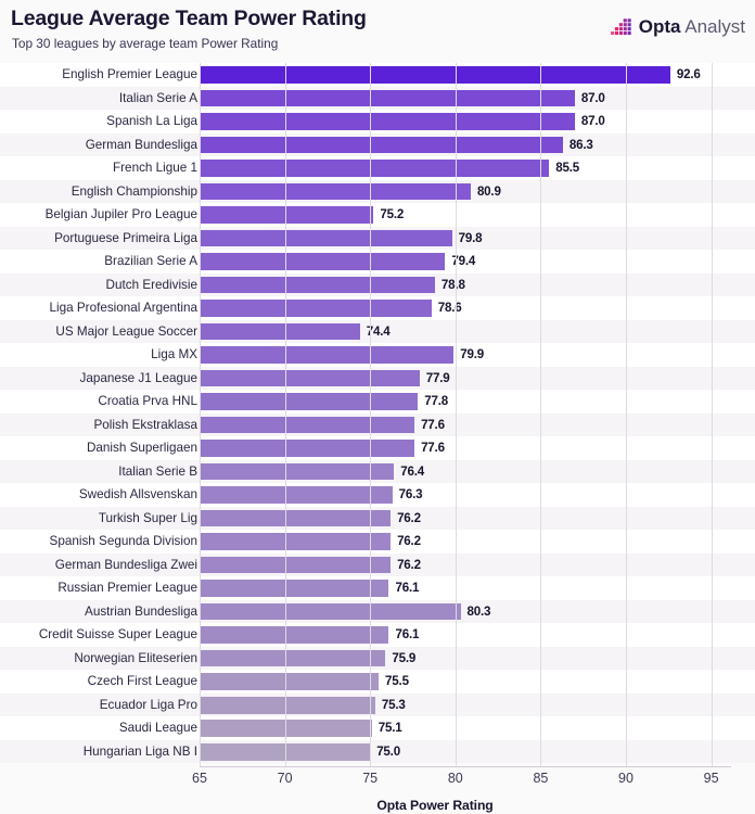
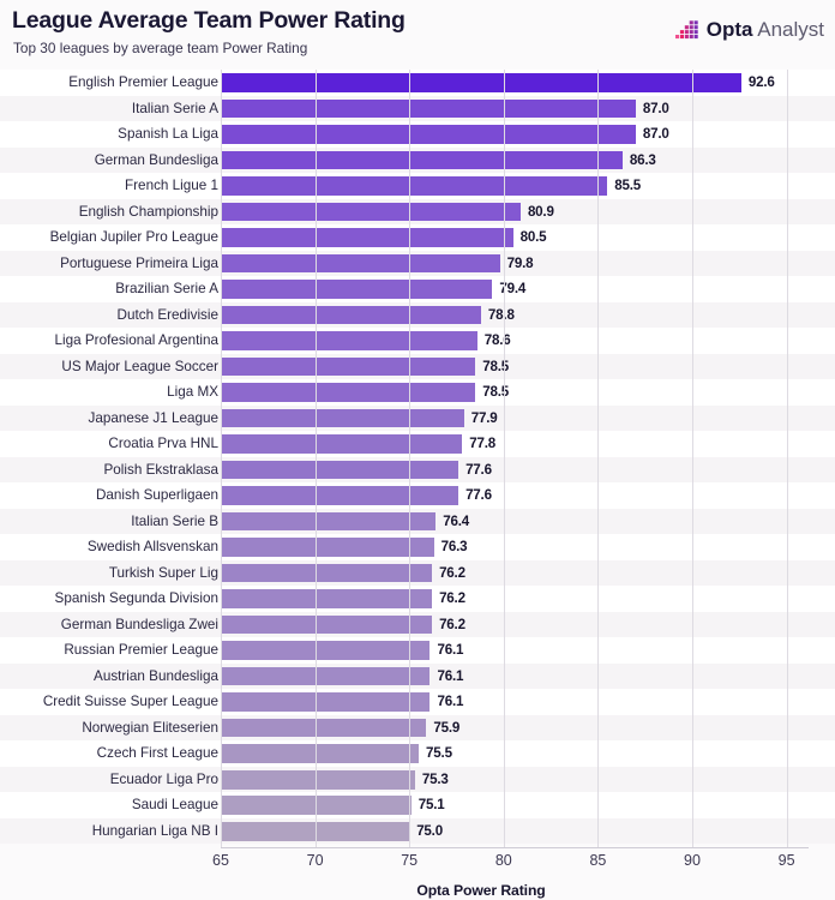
Belgian Jupiler Pro League: 75.2 -> 80.5
US Major League Soccer: 74.4 -> 78.5
Liga MX: 79.9 -> 78.5
Austrian Bundesliga: 80.3 -> 76.1
